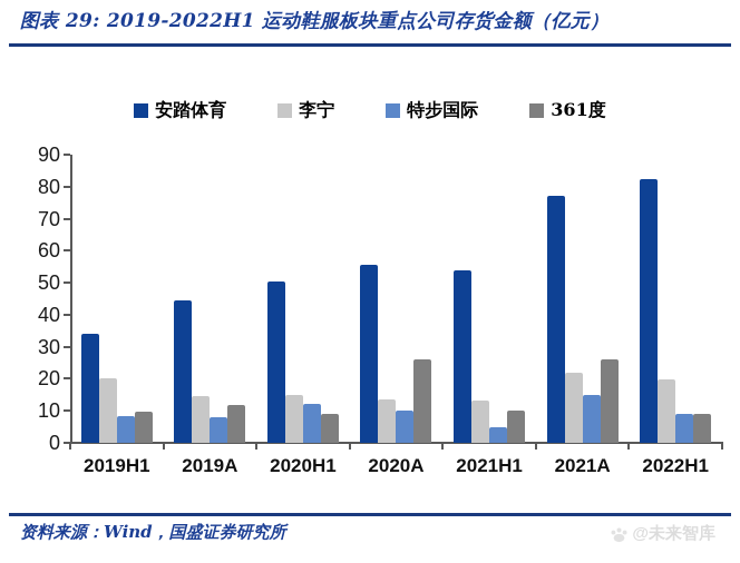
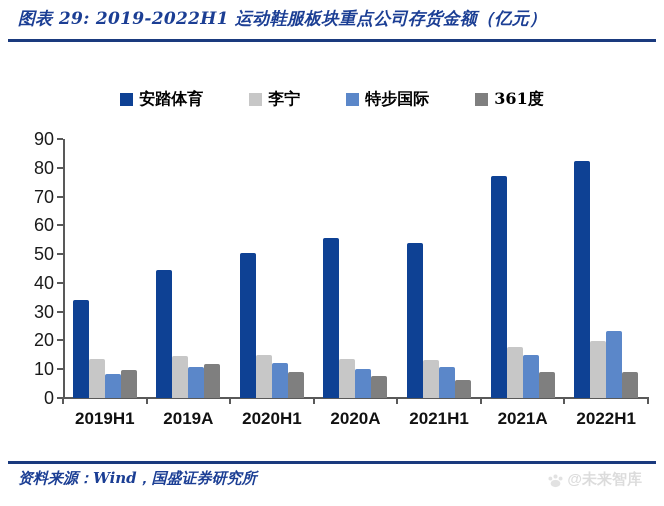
李宁/2019H1: 20 -> 13
特步国际/2019A: 8 -> 11
361度/2020A: 26 -> 8
特步国际/2021H1: 5 -> 11
361度/2021H1: 10 -> 6
李宁/2021A: 22 -> 18
361度/2021A: 26 -> 9
特步国际/2022H1: 9 -> 23
